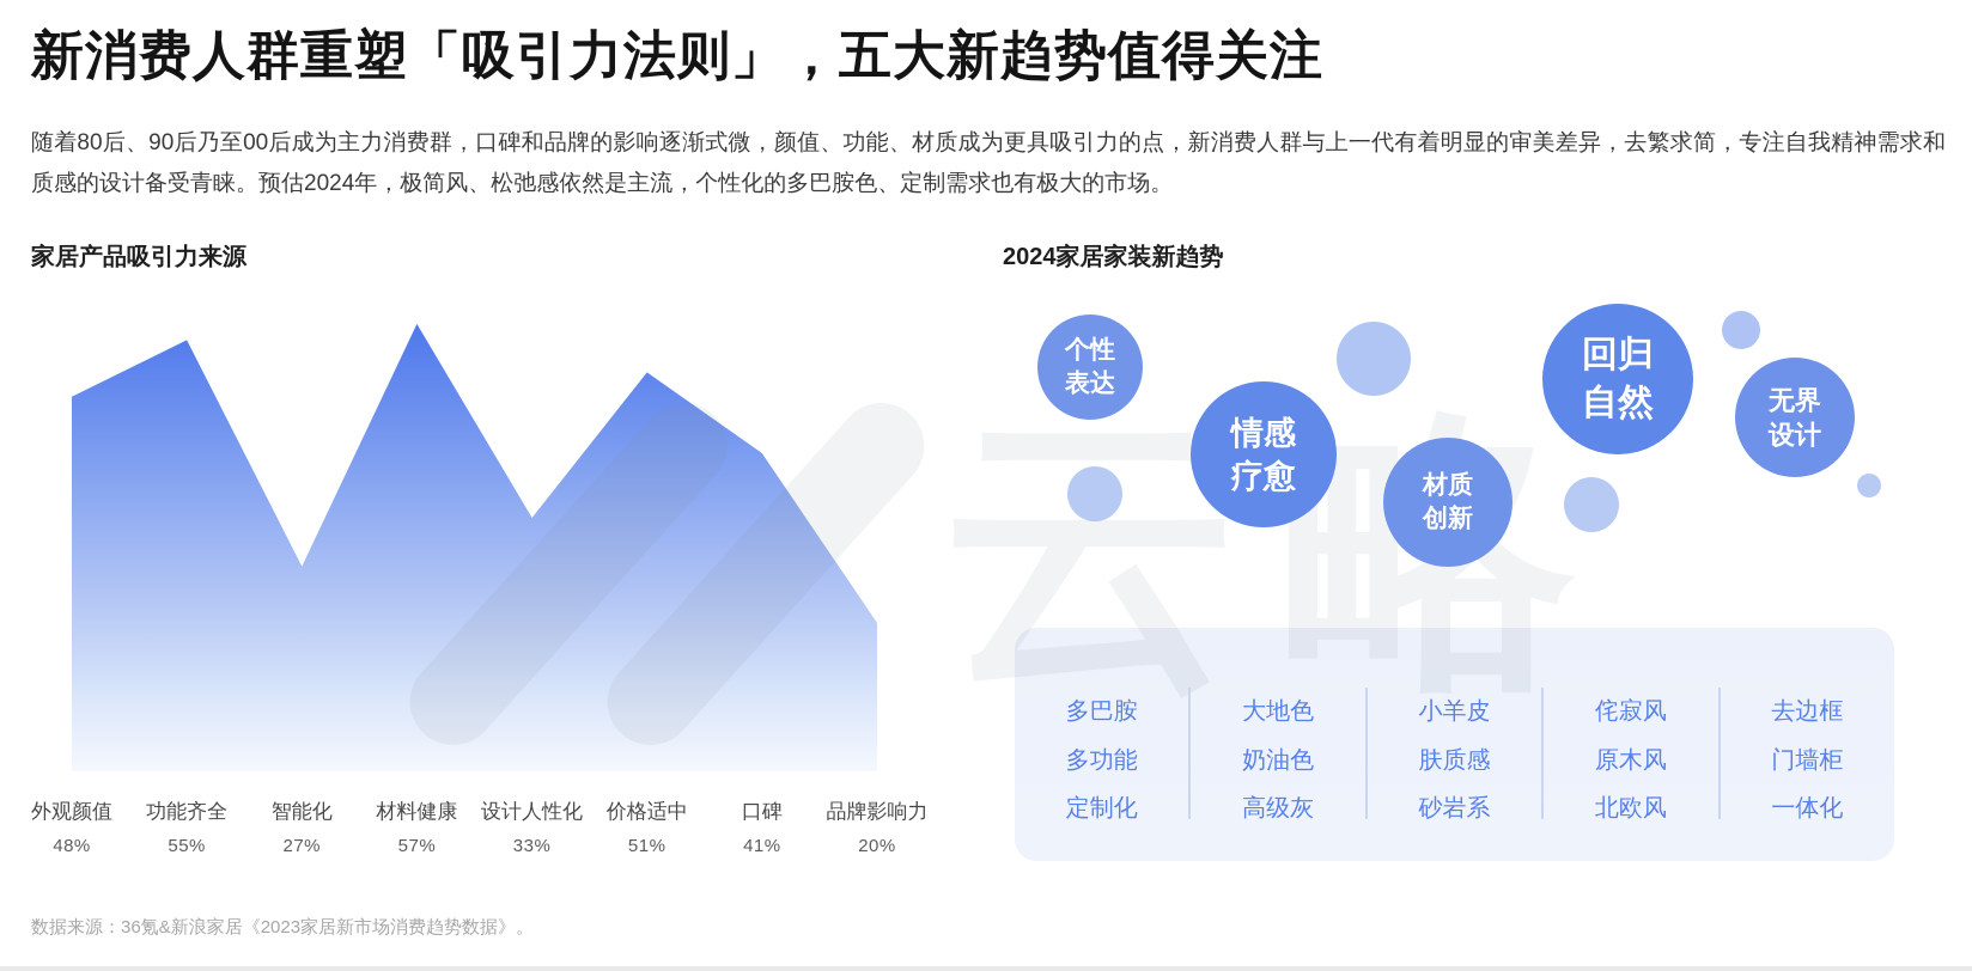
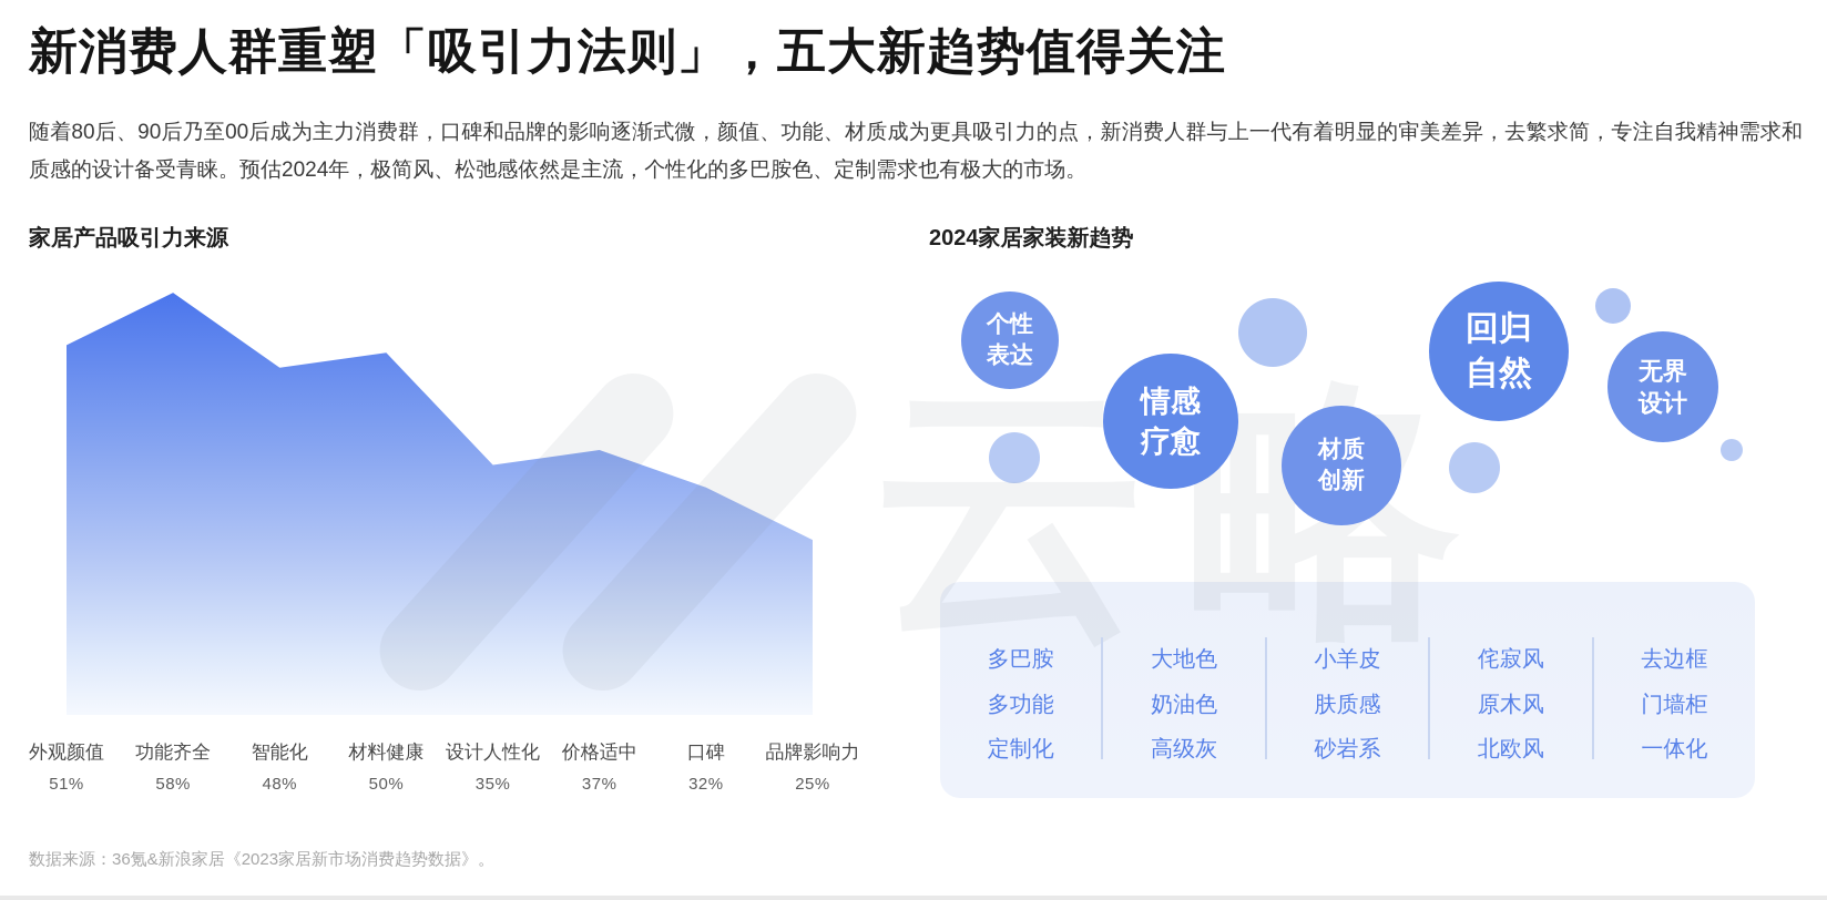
外观颜值: 48% -> 51%
功能齐全: 55% -> 58%
智能化: 27% -> 48%
材料健康: 57% -> 50%
设计人性化: 33% -> 35%
价格适中: 51% -> 37%
口碑: 41% -> 32%
品牌影响力: 20% -> 25%
